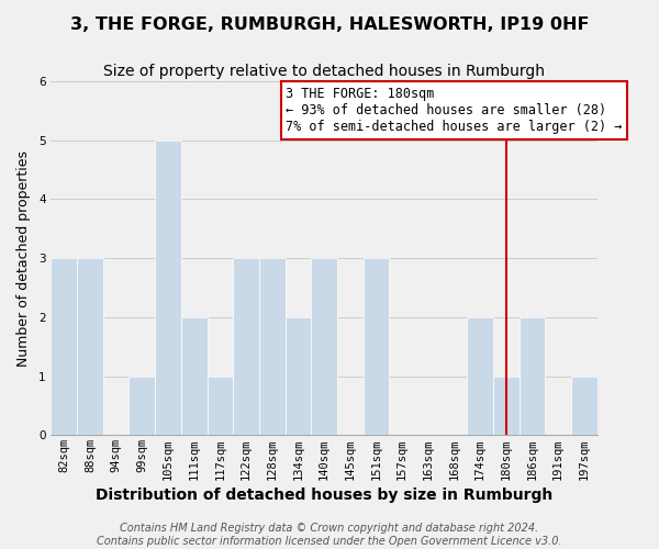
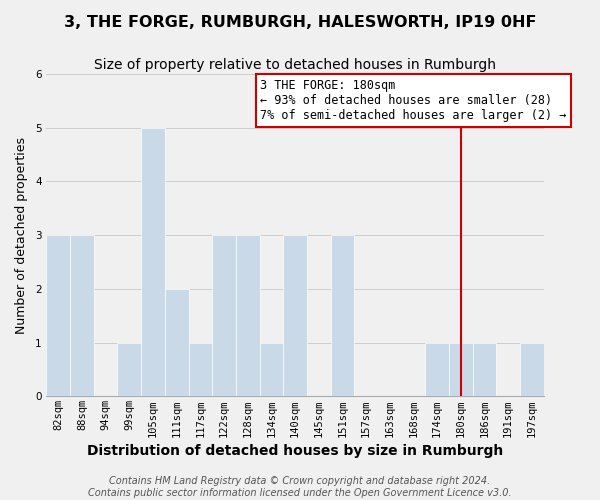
134sqm: 2 -> 1
174sqm: 2 -> 1
186sqm: 2 -> 1
